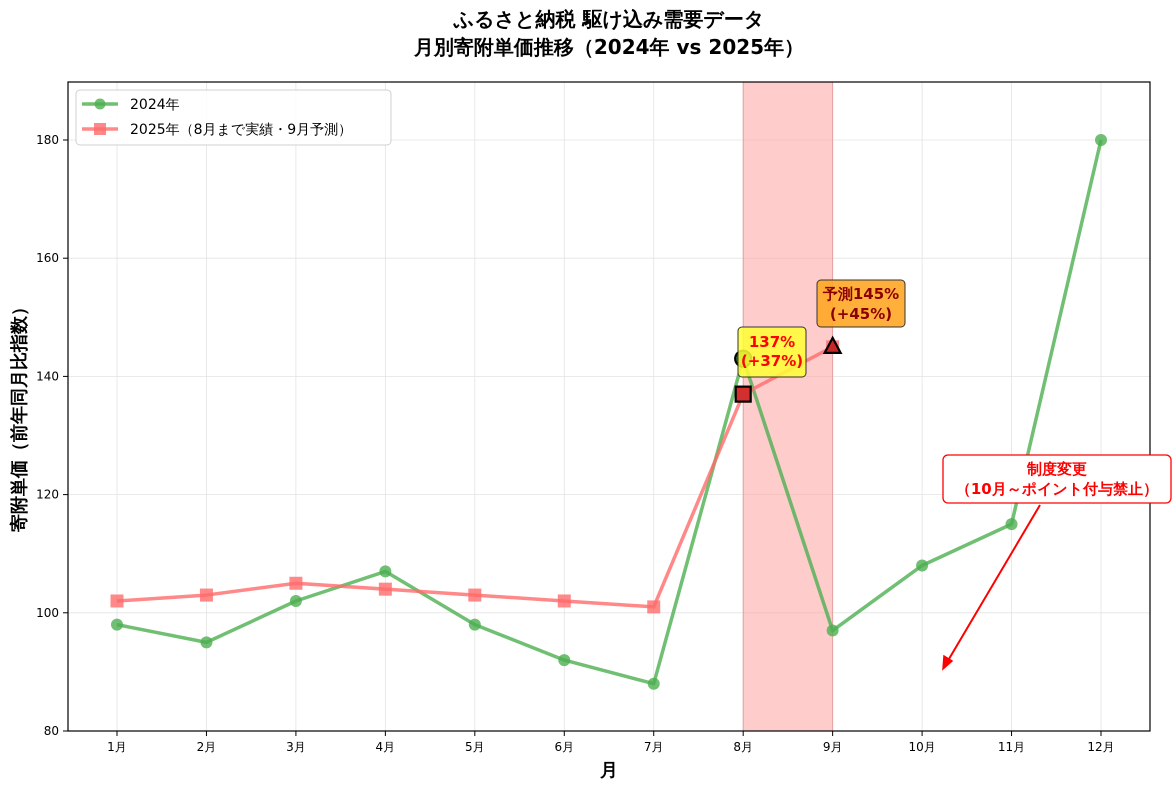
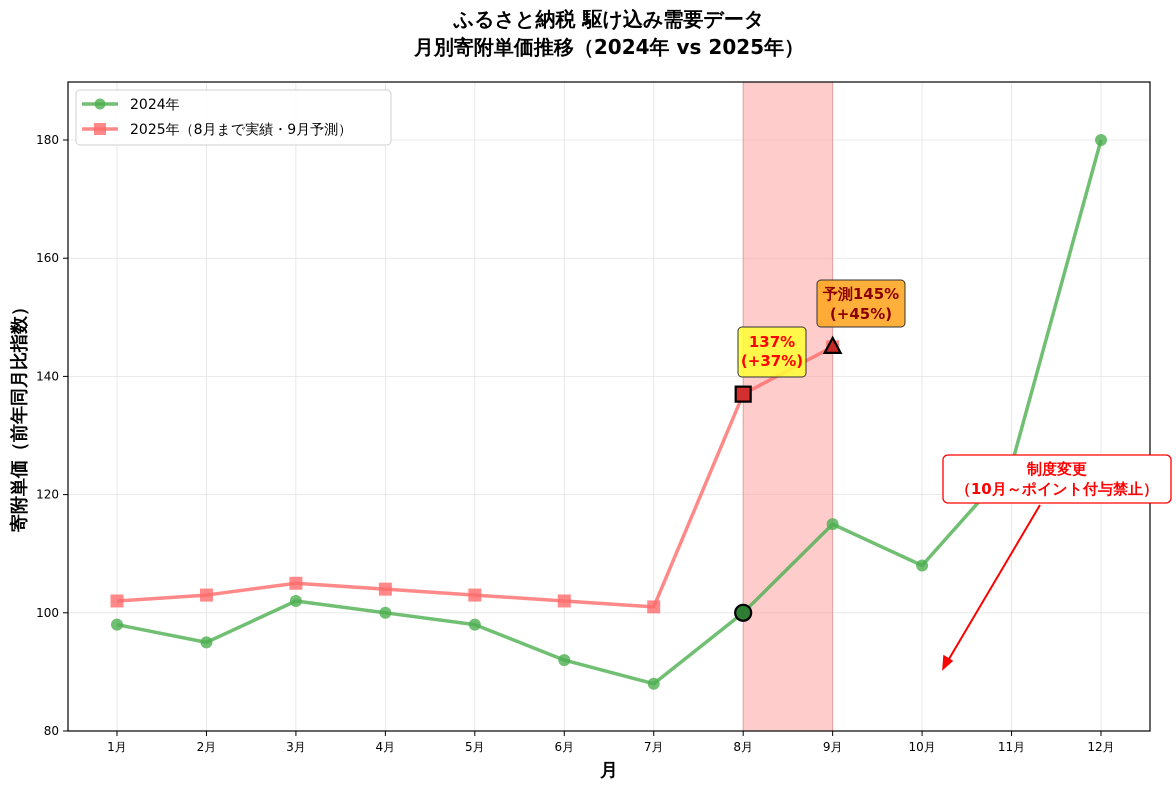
2024年/4月: 107 -> 100
2024年/8月: 143 -> 100
2024年/9月: 97 -> 115
2024年/11月: 115 -> 125
